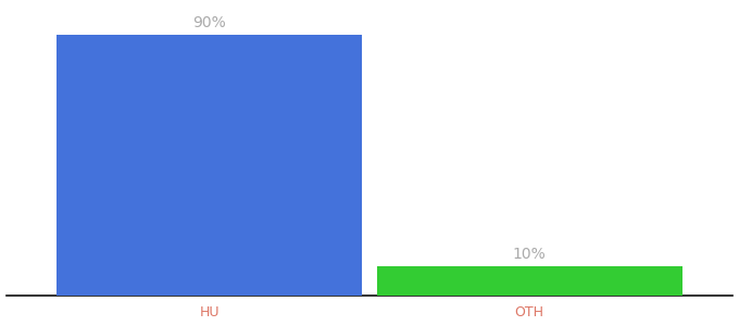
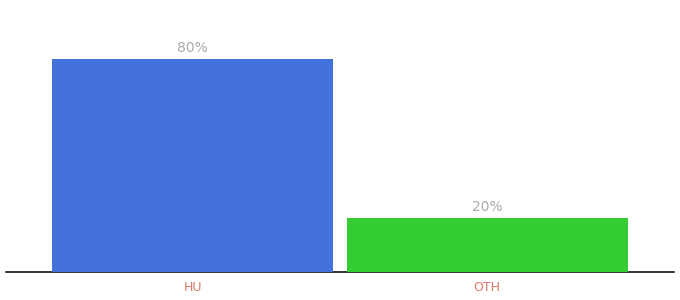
HU: 90% -> 80%
OTH: 10% -> 20%
